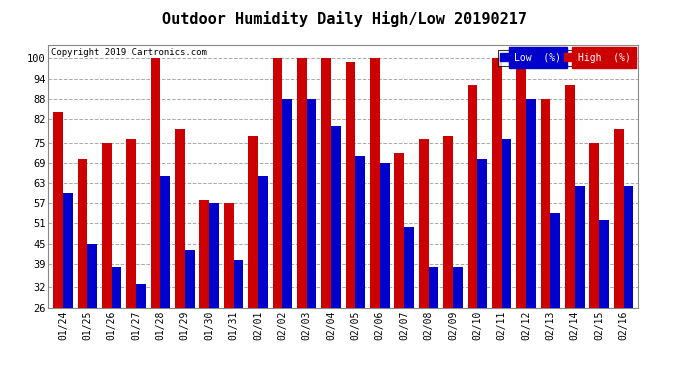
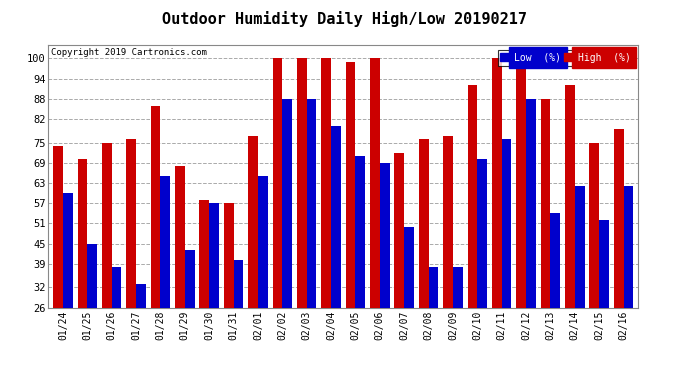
High (%)/01/24: 84 -> 74
High (%)/01/28: 100 -> 86
High (%)/01/29: 79 -> 68
